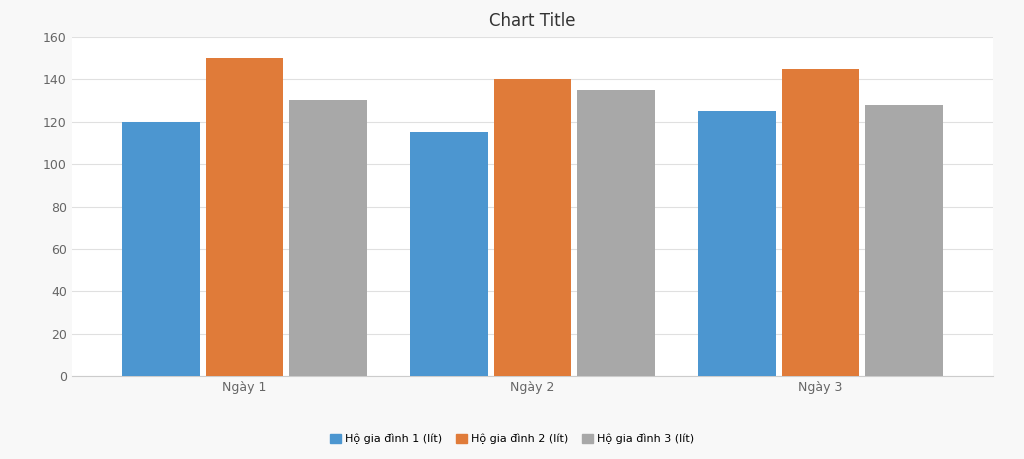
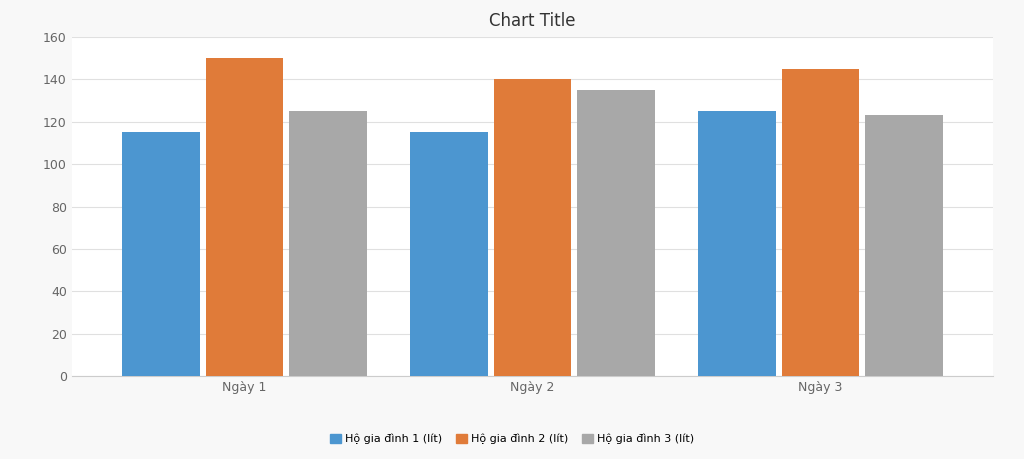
Hộ gia đình 1 (lít)/Ngày 1: 120 -> 115
Hộ gia đình 3 (lít)/Ngày 1: 130 -> 125
Hộ gia đình 3 (lít)/Ngày 3: 128 -> 123
